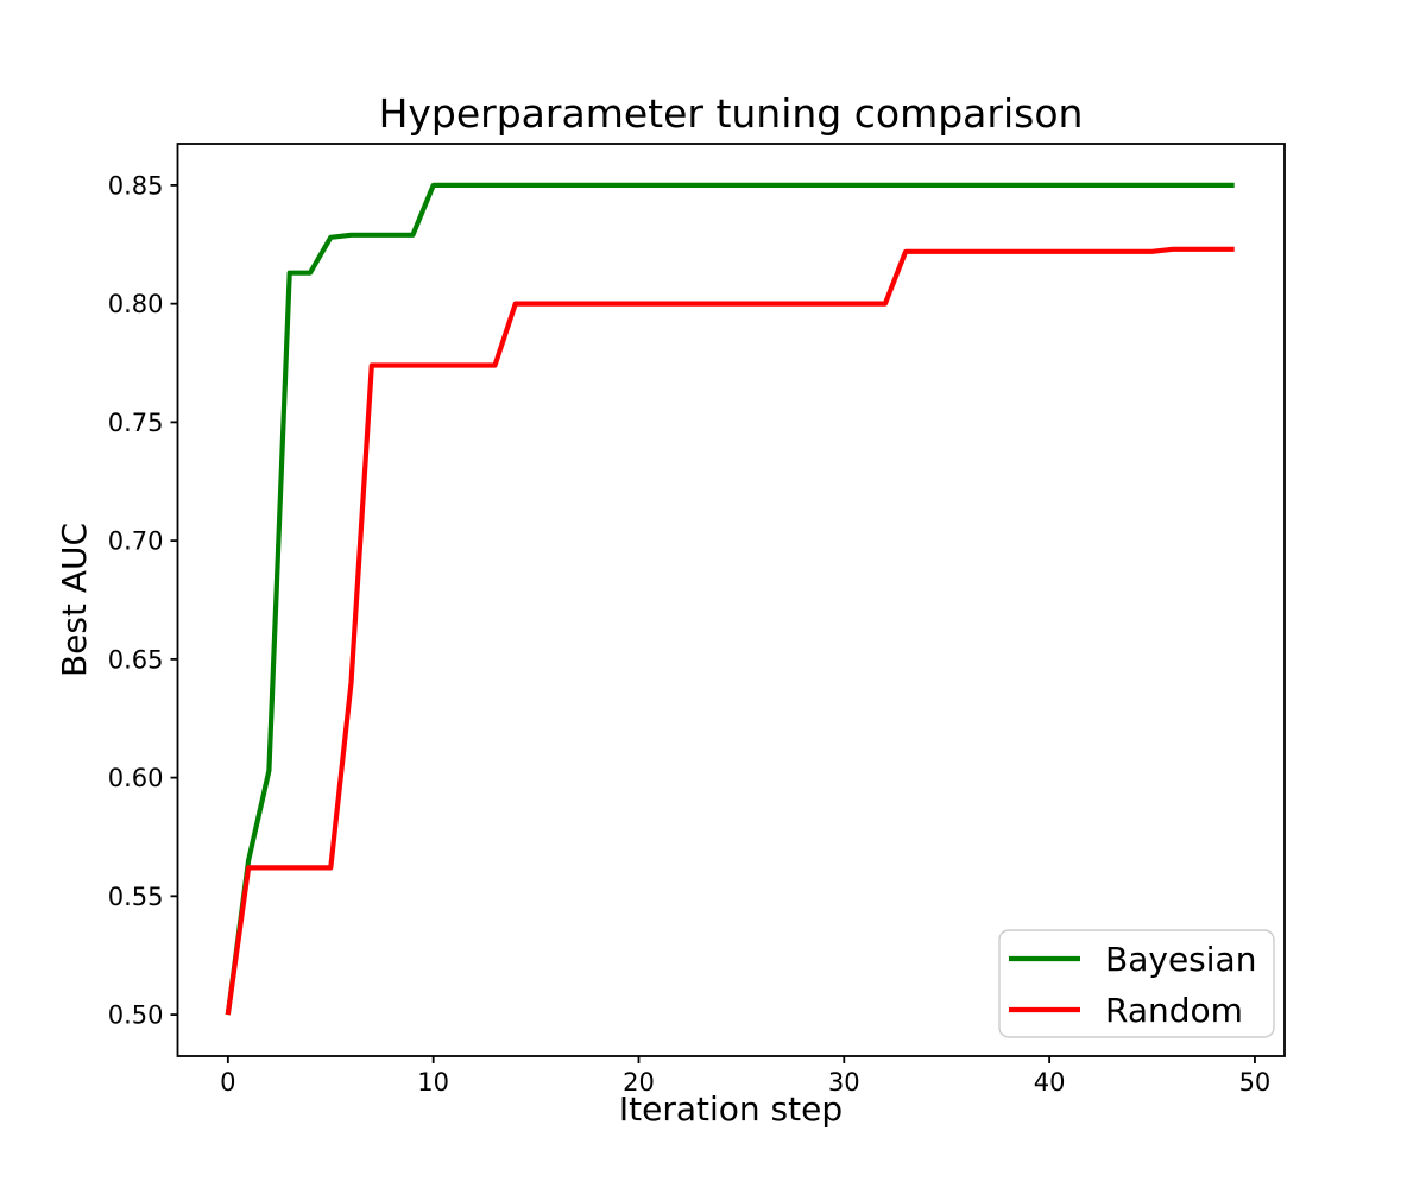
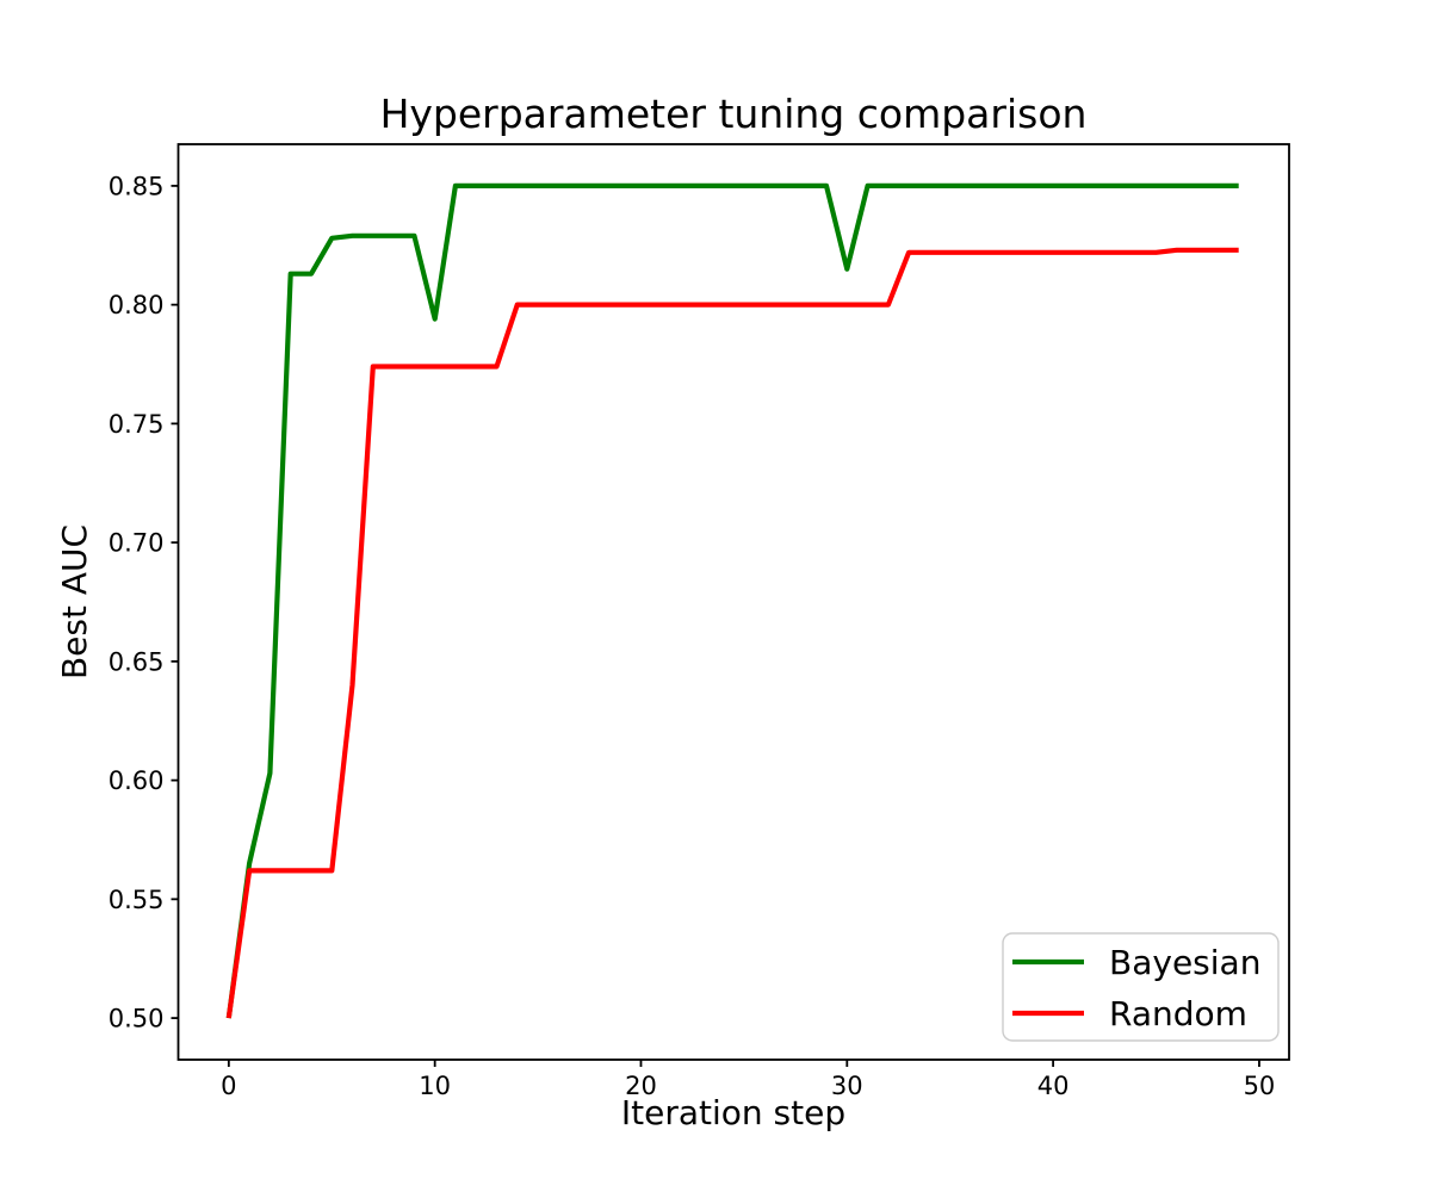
Bayesian/10: 0.850 -> 0.794
Bayesian/30: 0.850 -> 0.815
